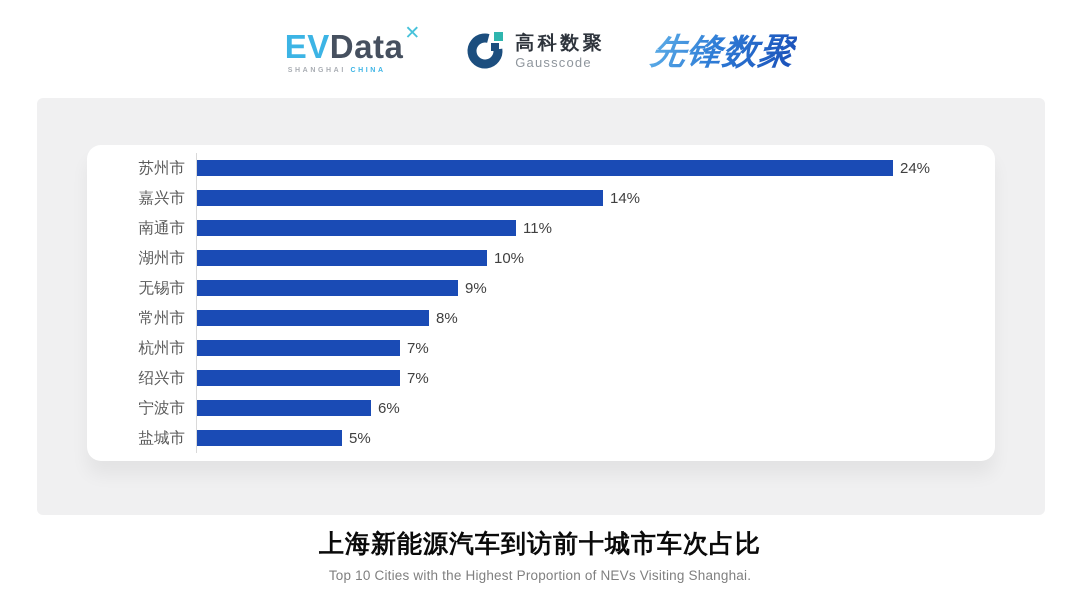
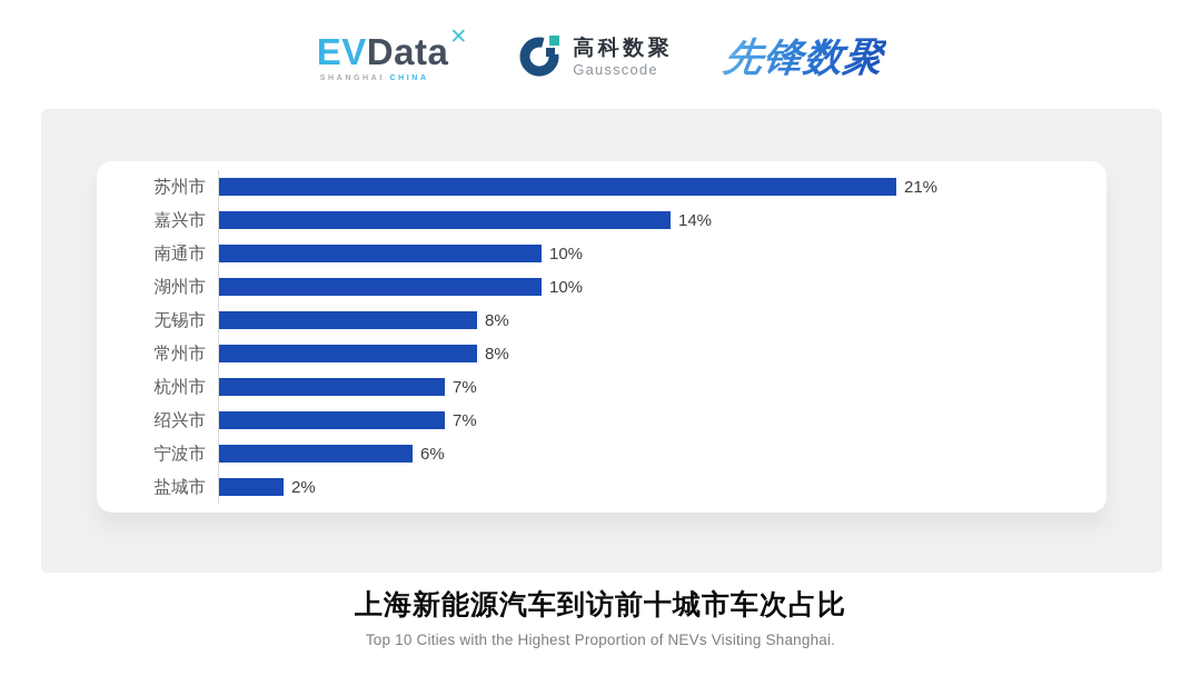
苏州市: 24% -> 21%
南通市: 11% -> 10%
无锡市: 9% -> 8%
盐城市: 5% -> 2%
